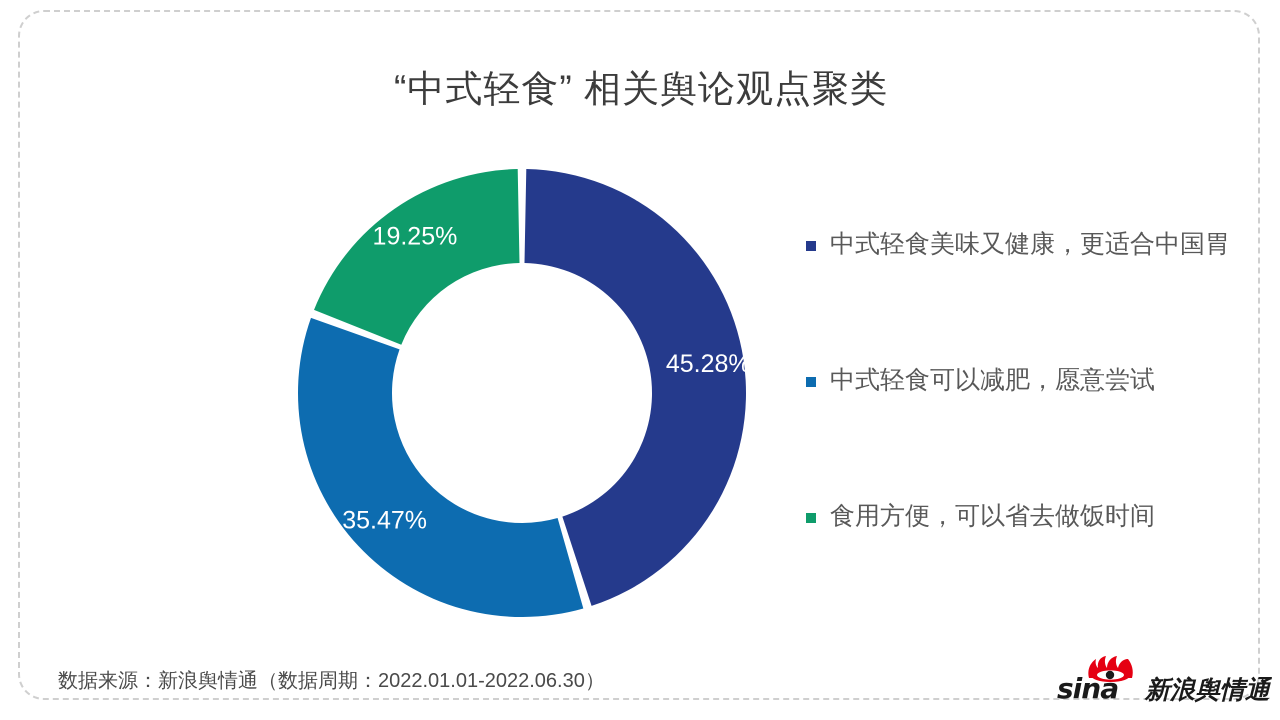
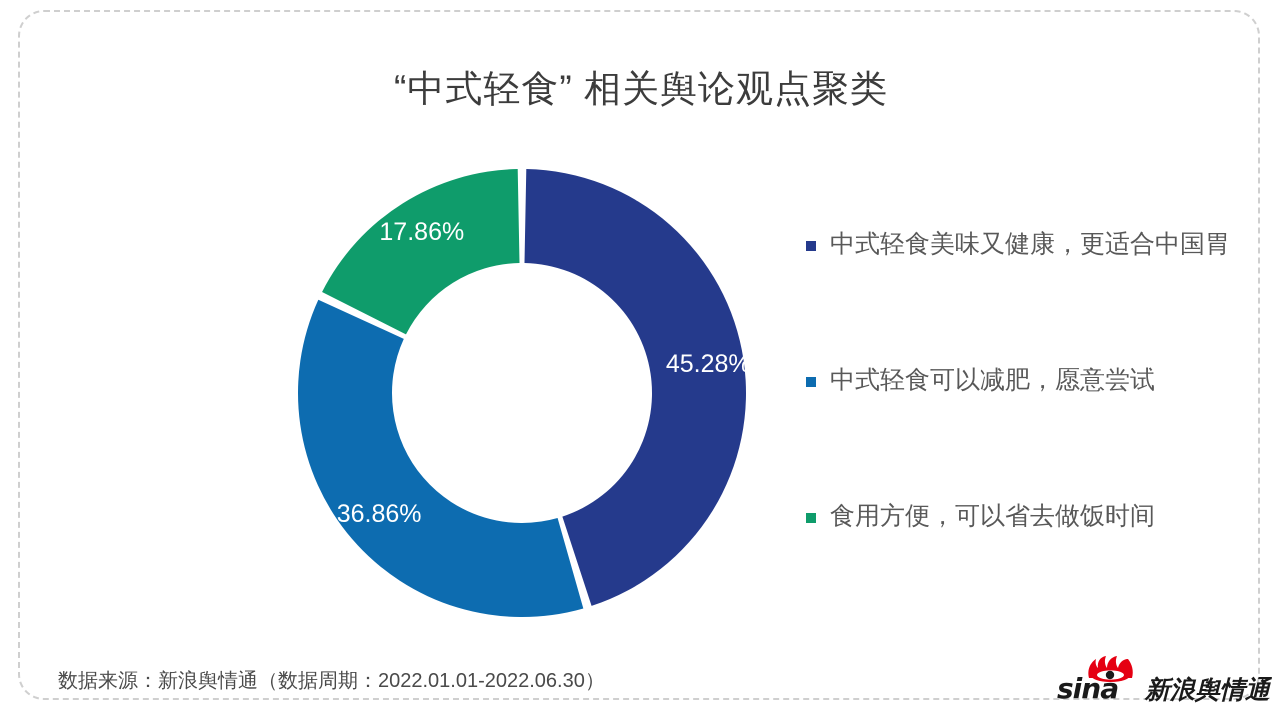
中式轻食可以减肥，愿意尝试: 35.47% -> 36.86%
食用方便，可以省去做饭时间: 19.25% -> 17.86%
